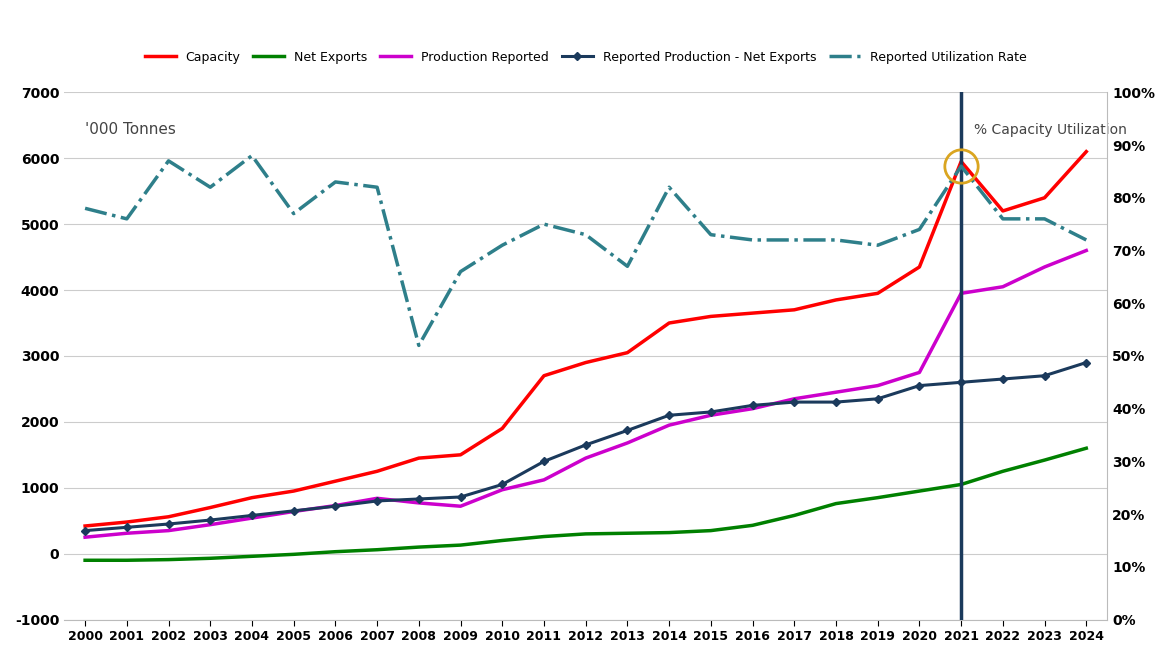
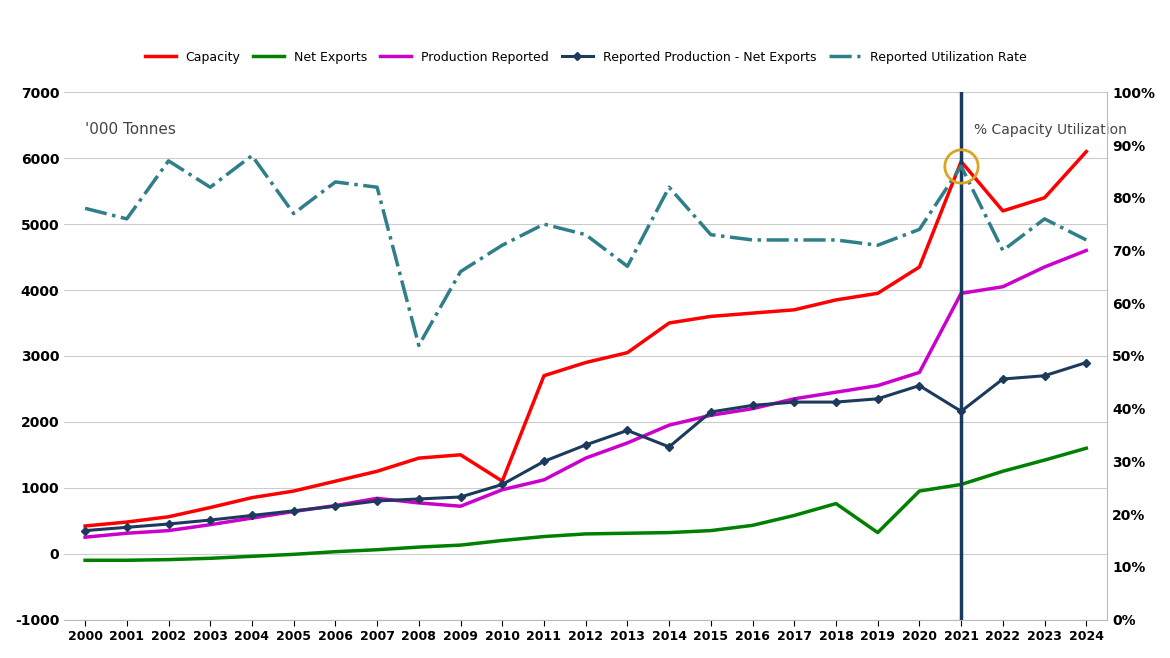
Capacity/2010: 1900 -> 1100
Reported Production - Net Exports/2014: 2100 -> 1620
Net Exports/2019: 850 -> 320
Reported Production - Net Exports/2021: 2600 -> 2160
Reported Utilization Rate/2022: 76% -> 70%
